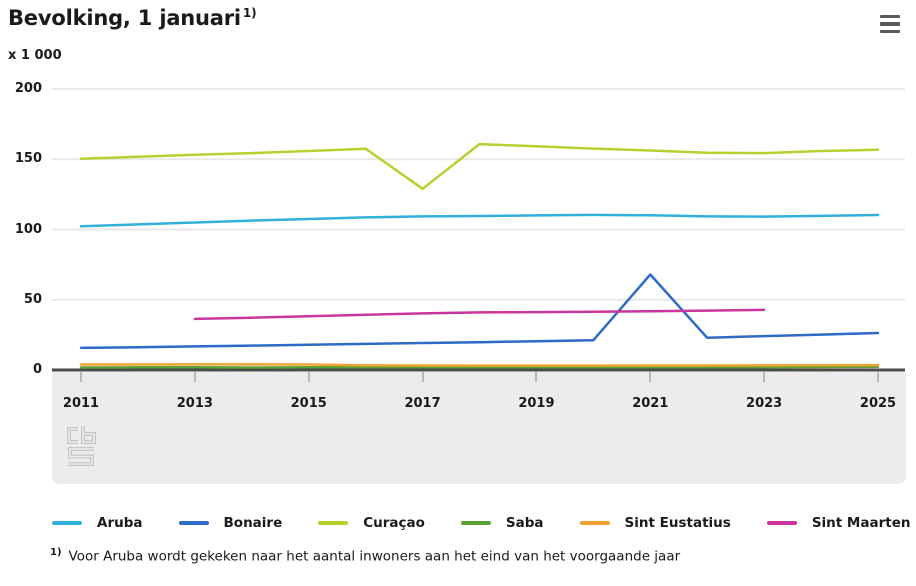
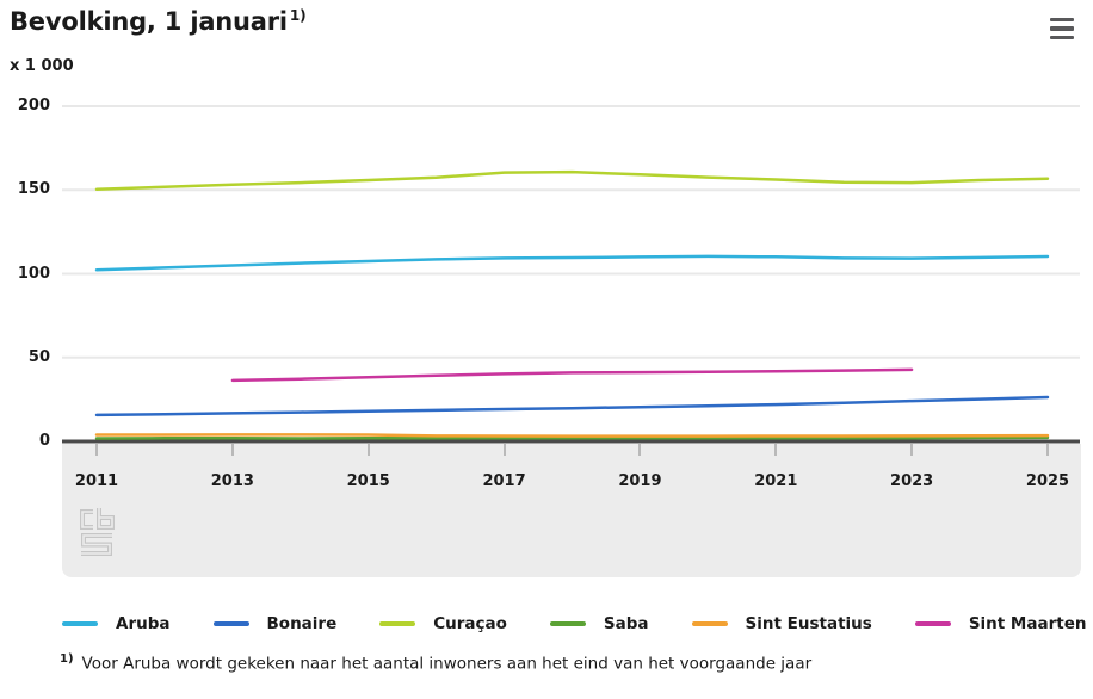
Curaçao/2017: 129 -> 160
Bonaire/2021: 68 -> 22
